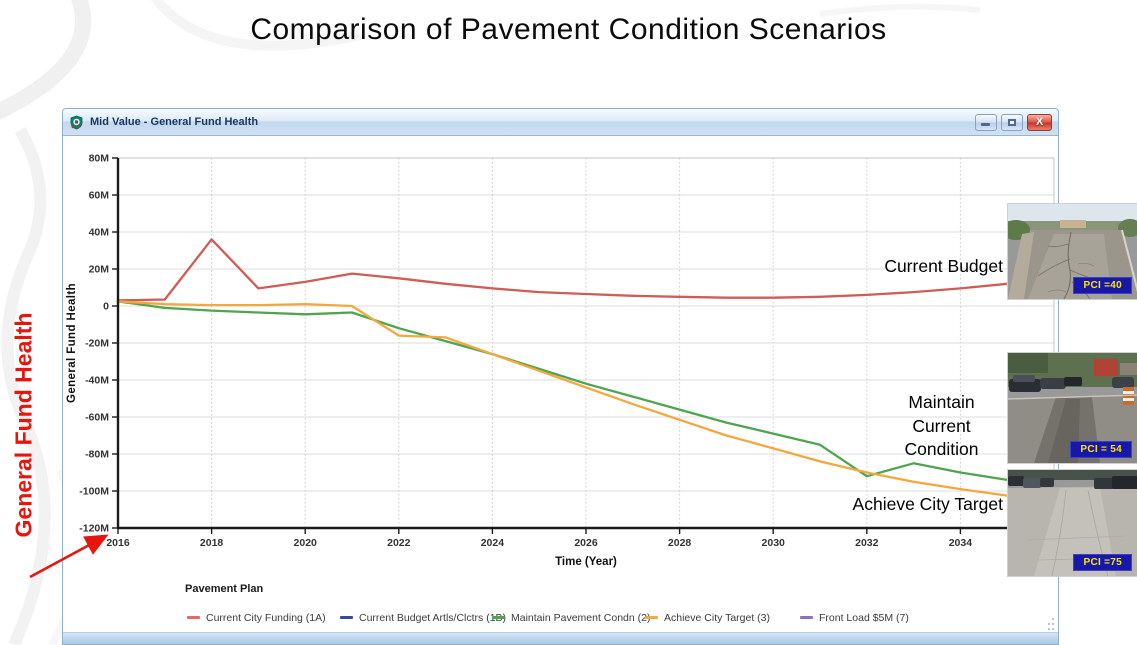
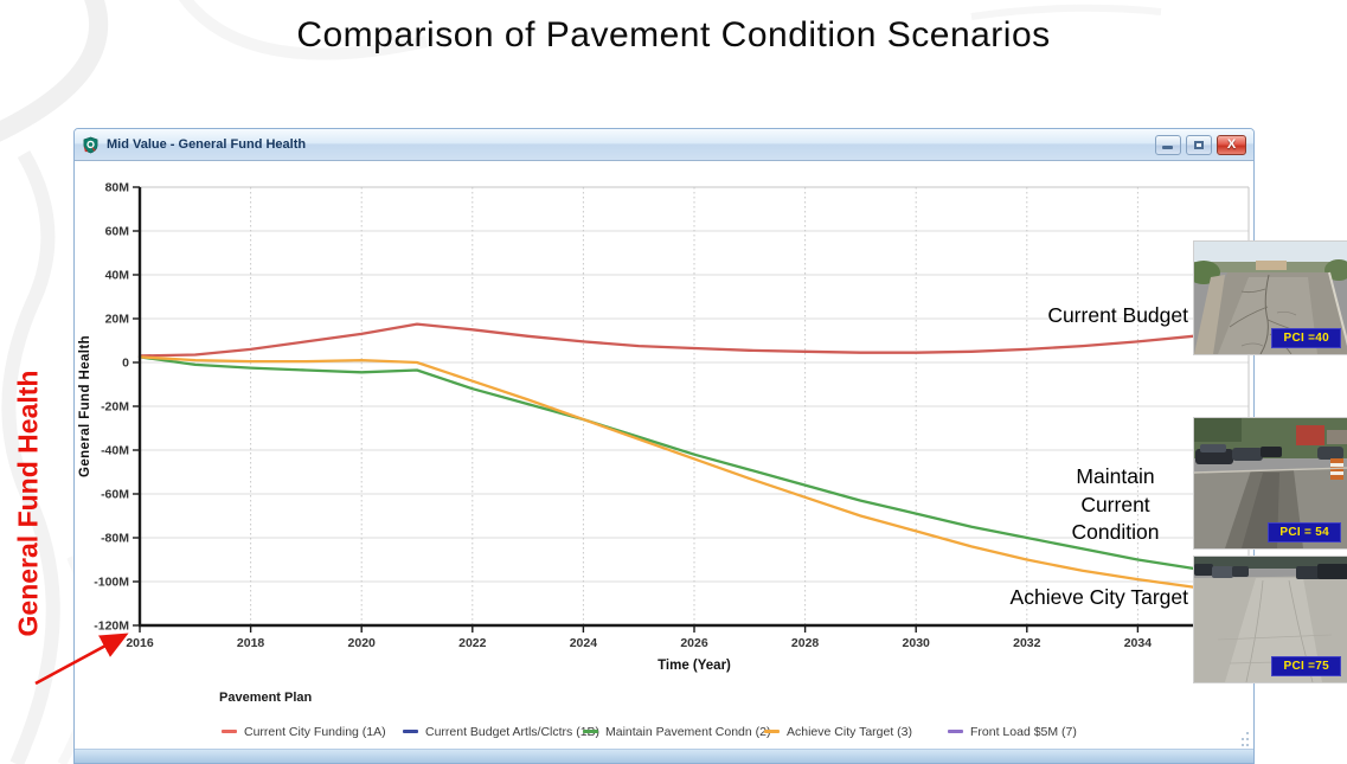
Current City Funding (1A)/2018: 36M -> 6M
Achieve City Target (3)/2022: -16M -> -8M
Maintain Pavement Condn (2)/2032: -92M -> -80M
